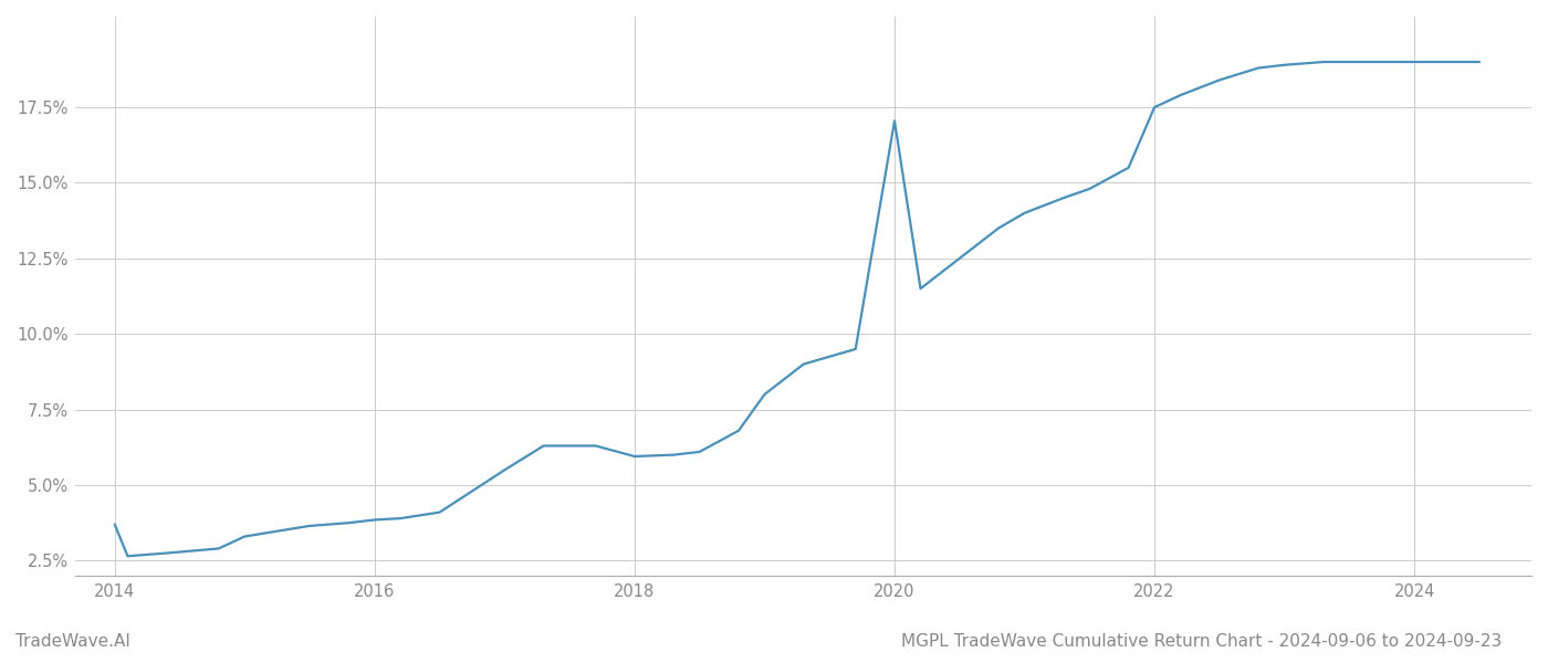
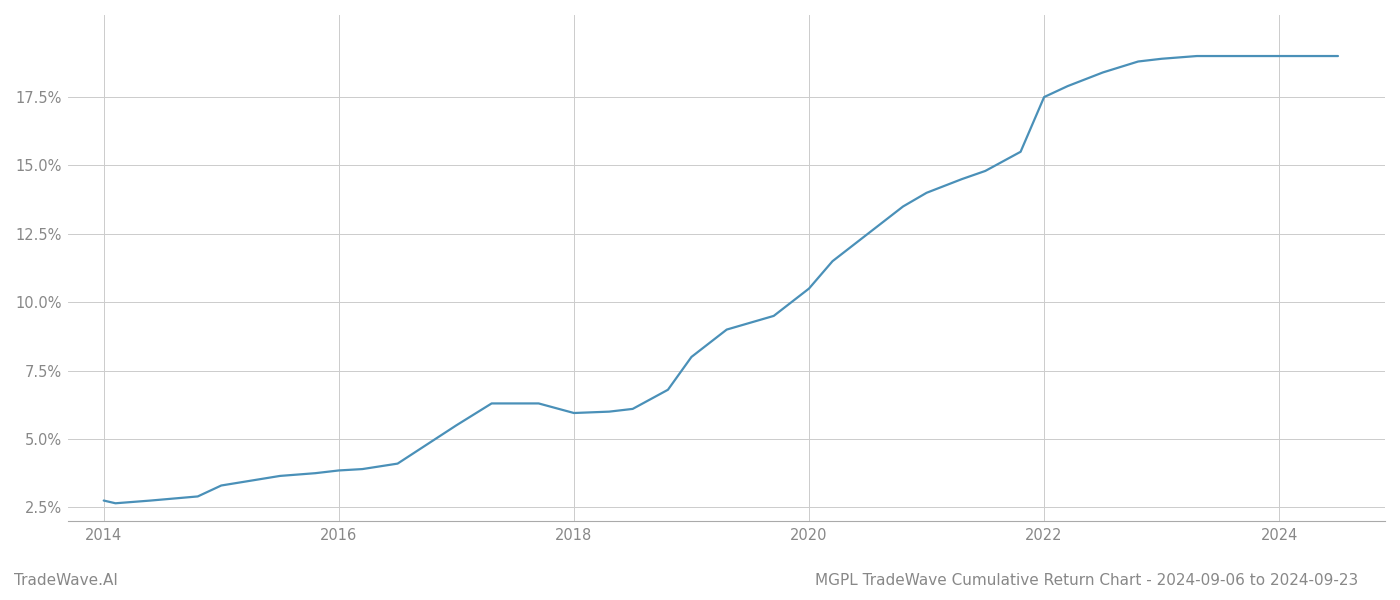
2014: 3.70% -> 2.75%
2020: 17.05% -> 10.50%
